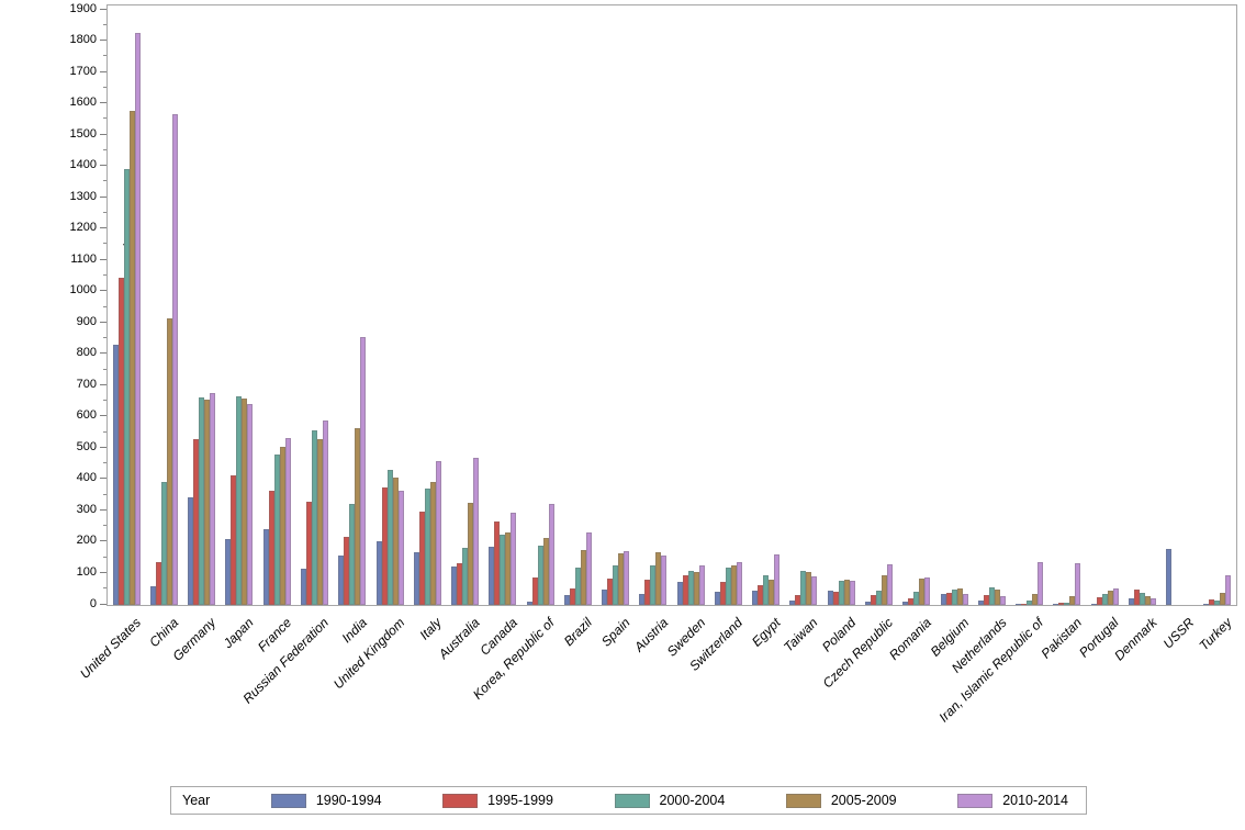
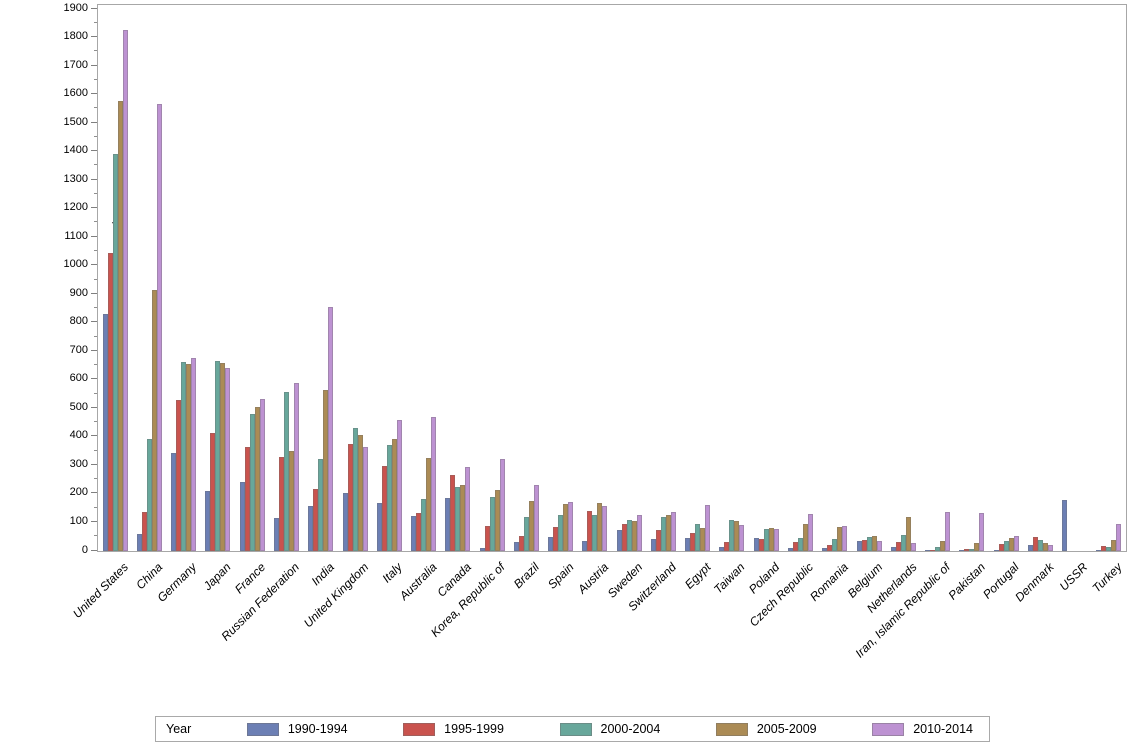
2005-2009/Russian Federation: 530 -> 350
1995-1999/Austria: 80 -> 140
2005-2009/Netherlands: 50 -> 120
